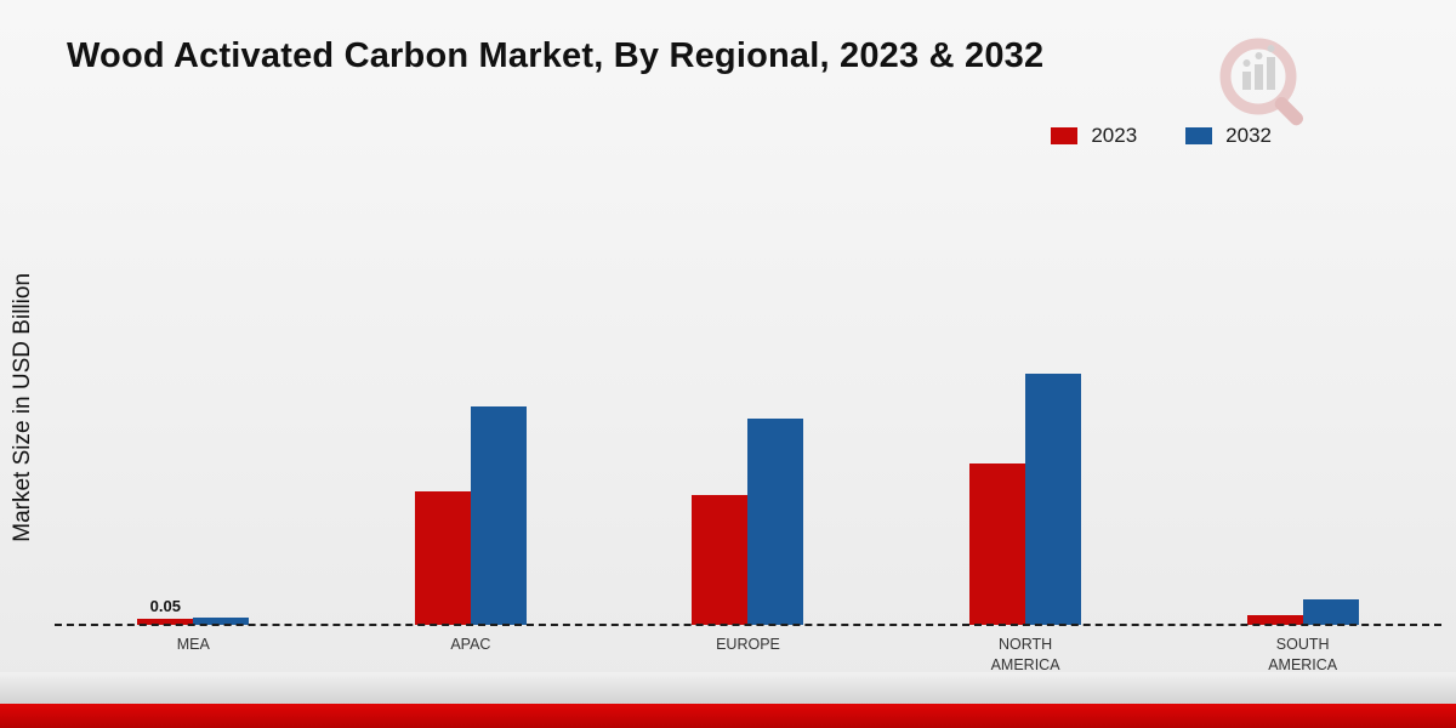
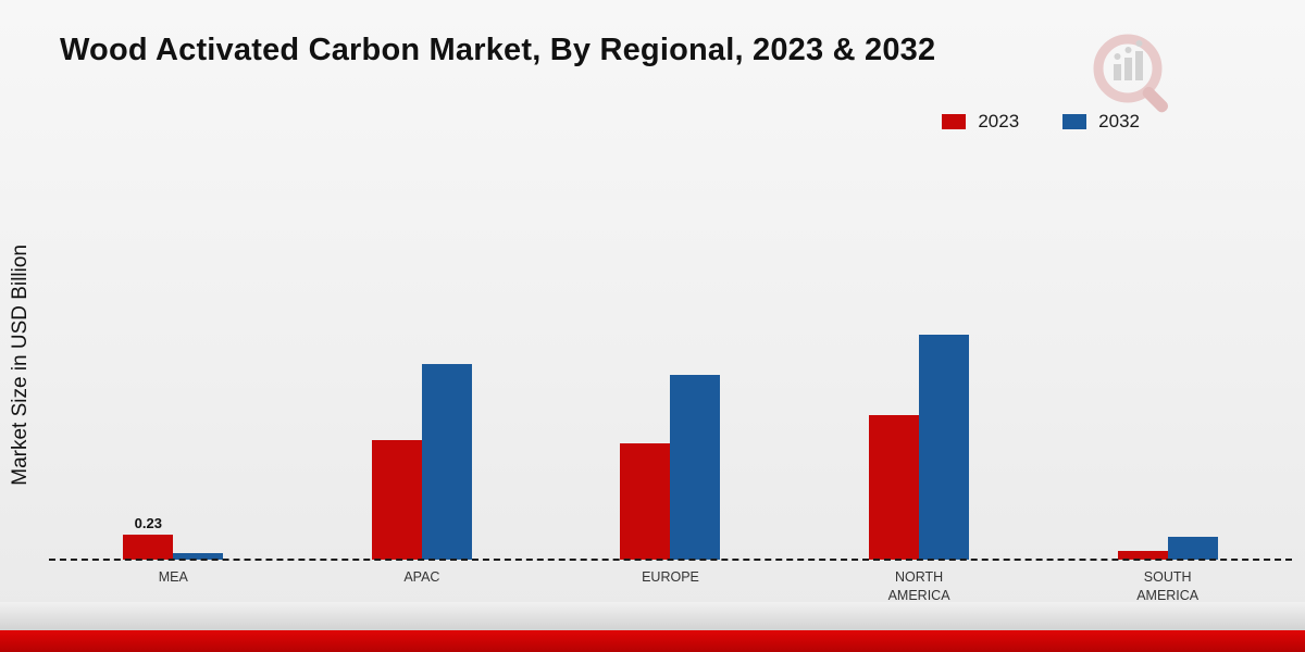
2023/MEA: 0.05 -> 0.23
